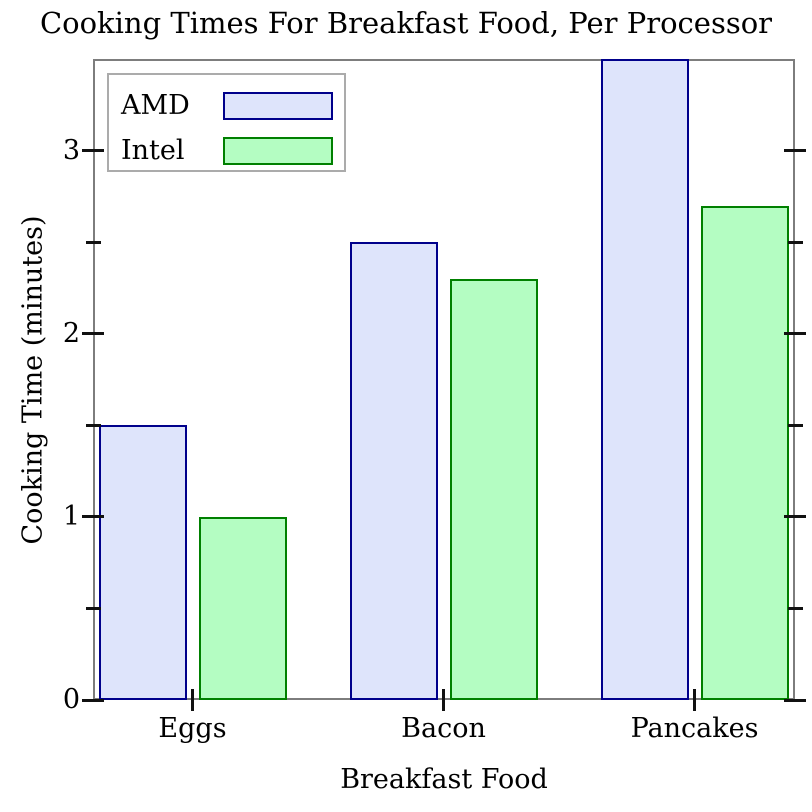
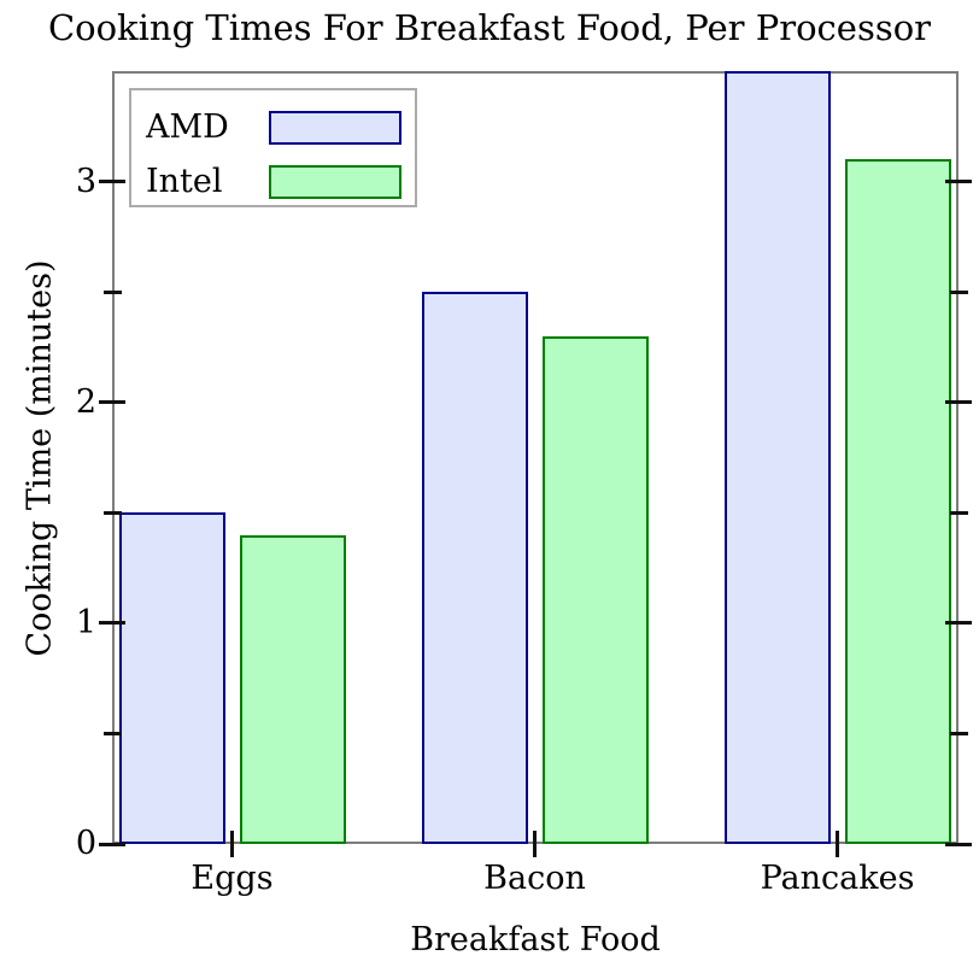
Intel/Eggs: 1.0 -> 1.4
Intel/Pancakes: 2.7 -> 3.1
